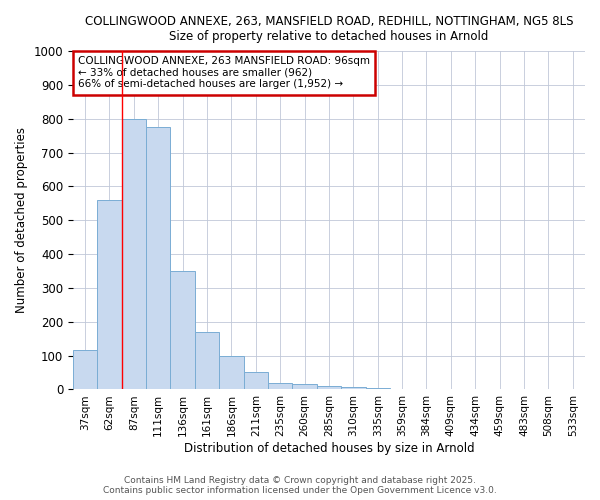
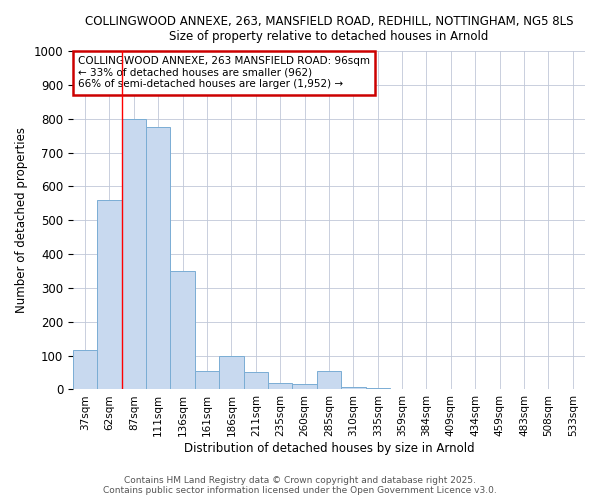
161sqm: 170 -> 55
285sqm: 10 -> 55
